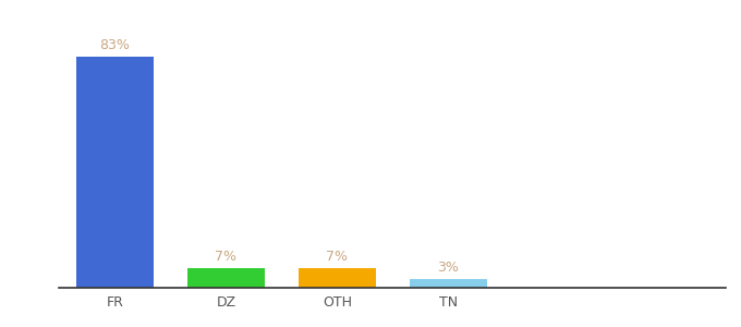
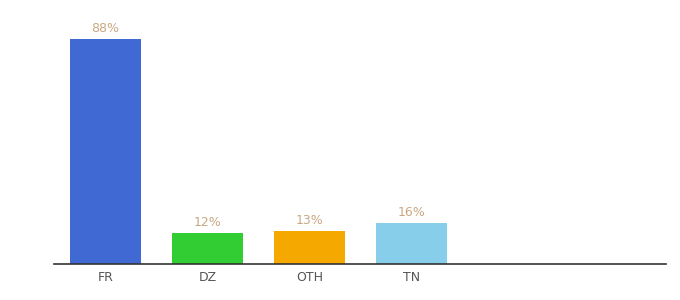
FR: 83% -> 88%
DZ: 7% -> 12%
OTH: 7% -> 13%
TN: 3% -> 16%
